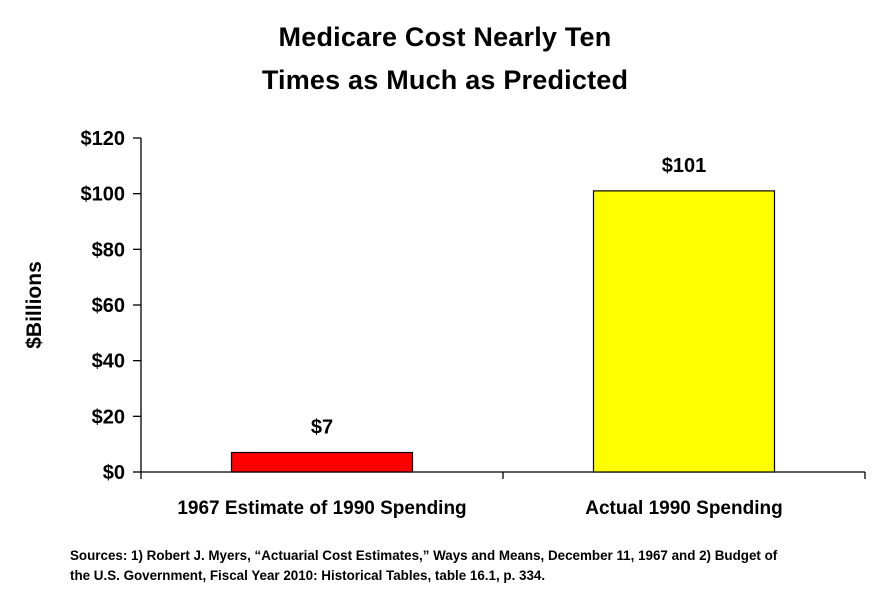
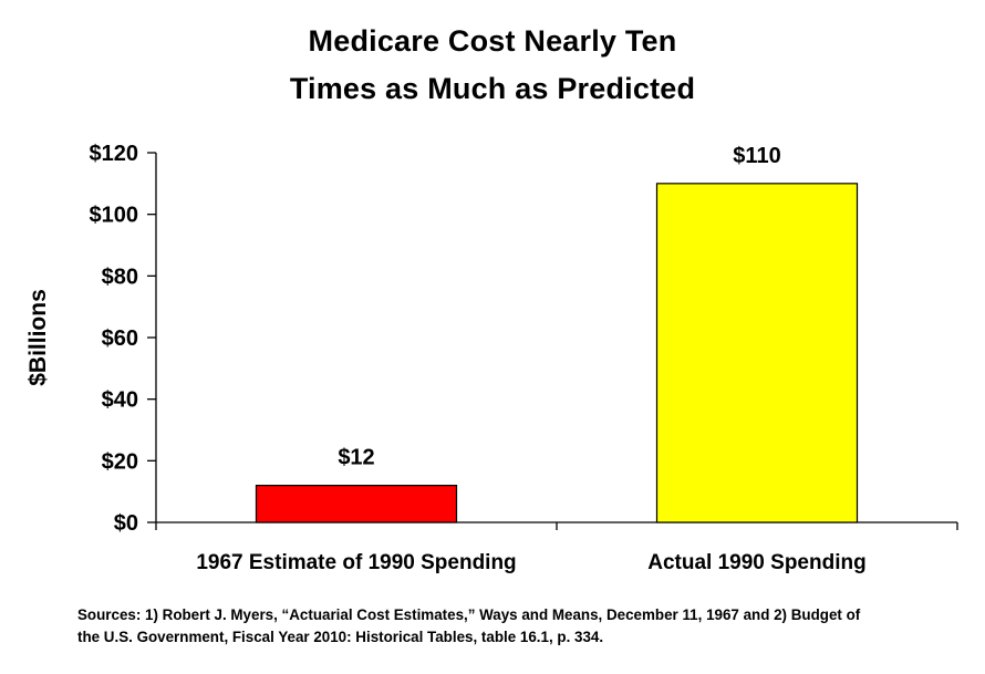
1967 Estimate of 1990 Spending: $7 -> $12
Actual 1990 Spending: $101 -> $110
